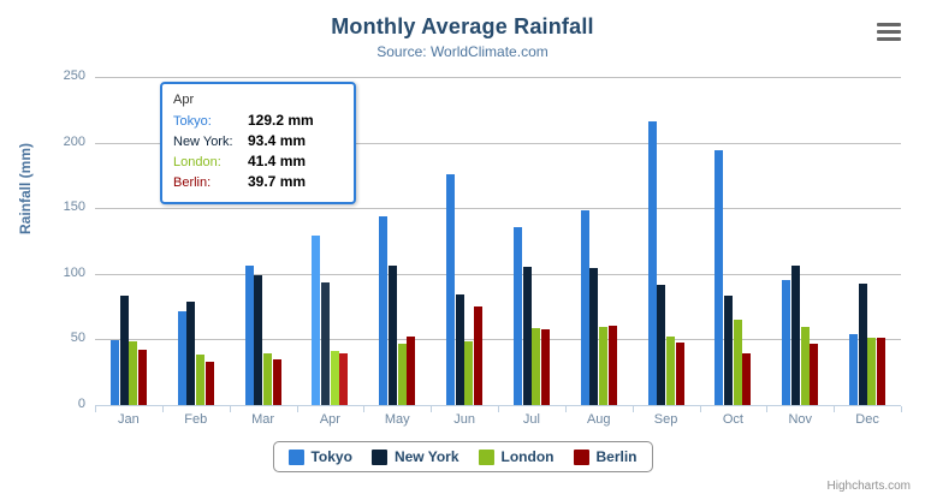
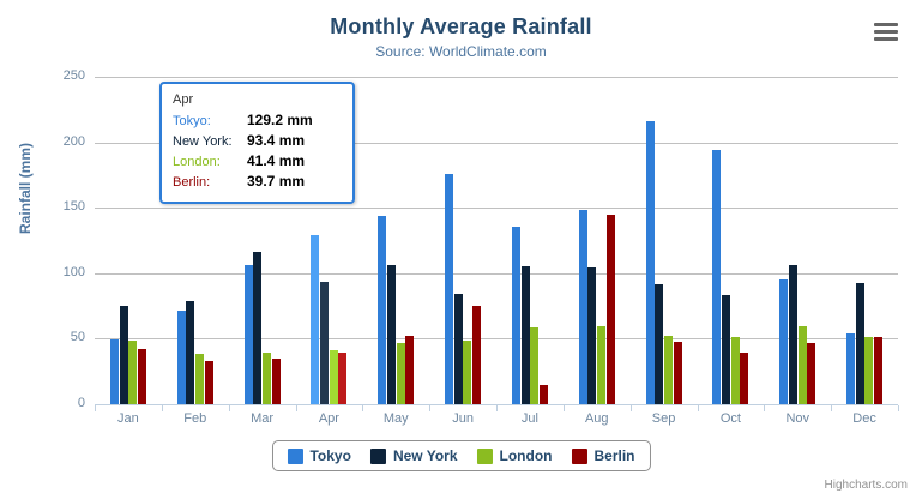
New York/Jan: 84 -> 75
New York/Mar: 98 -> 116
Berlin/Jul: 57 -> 15
Berlin/Aug: 60 -> 145
London/Oct: 65 -> 51
